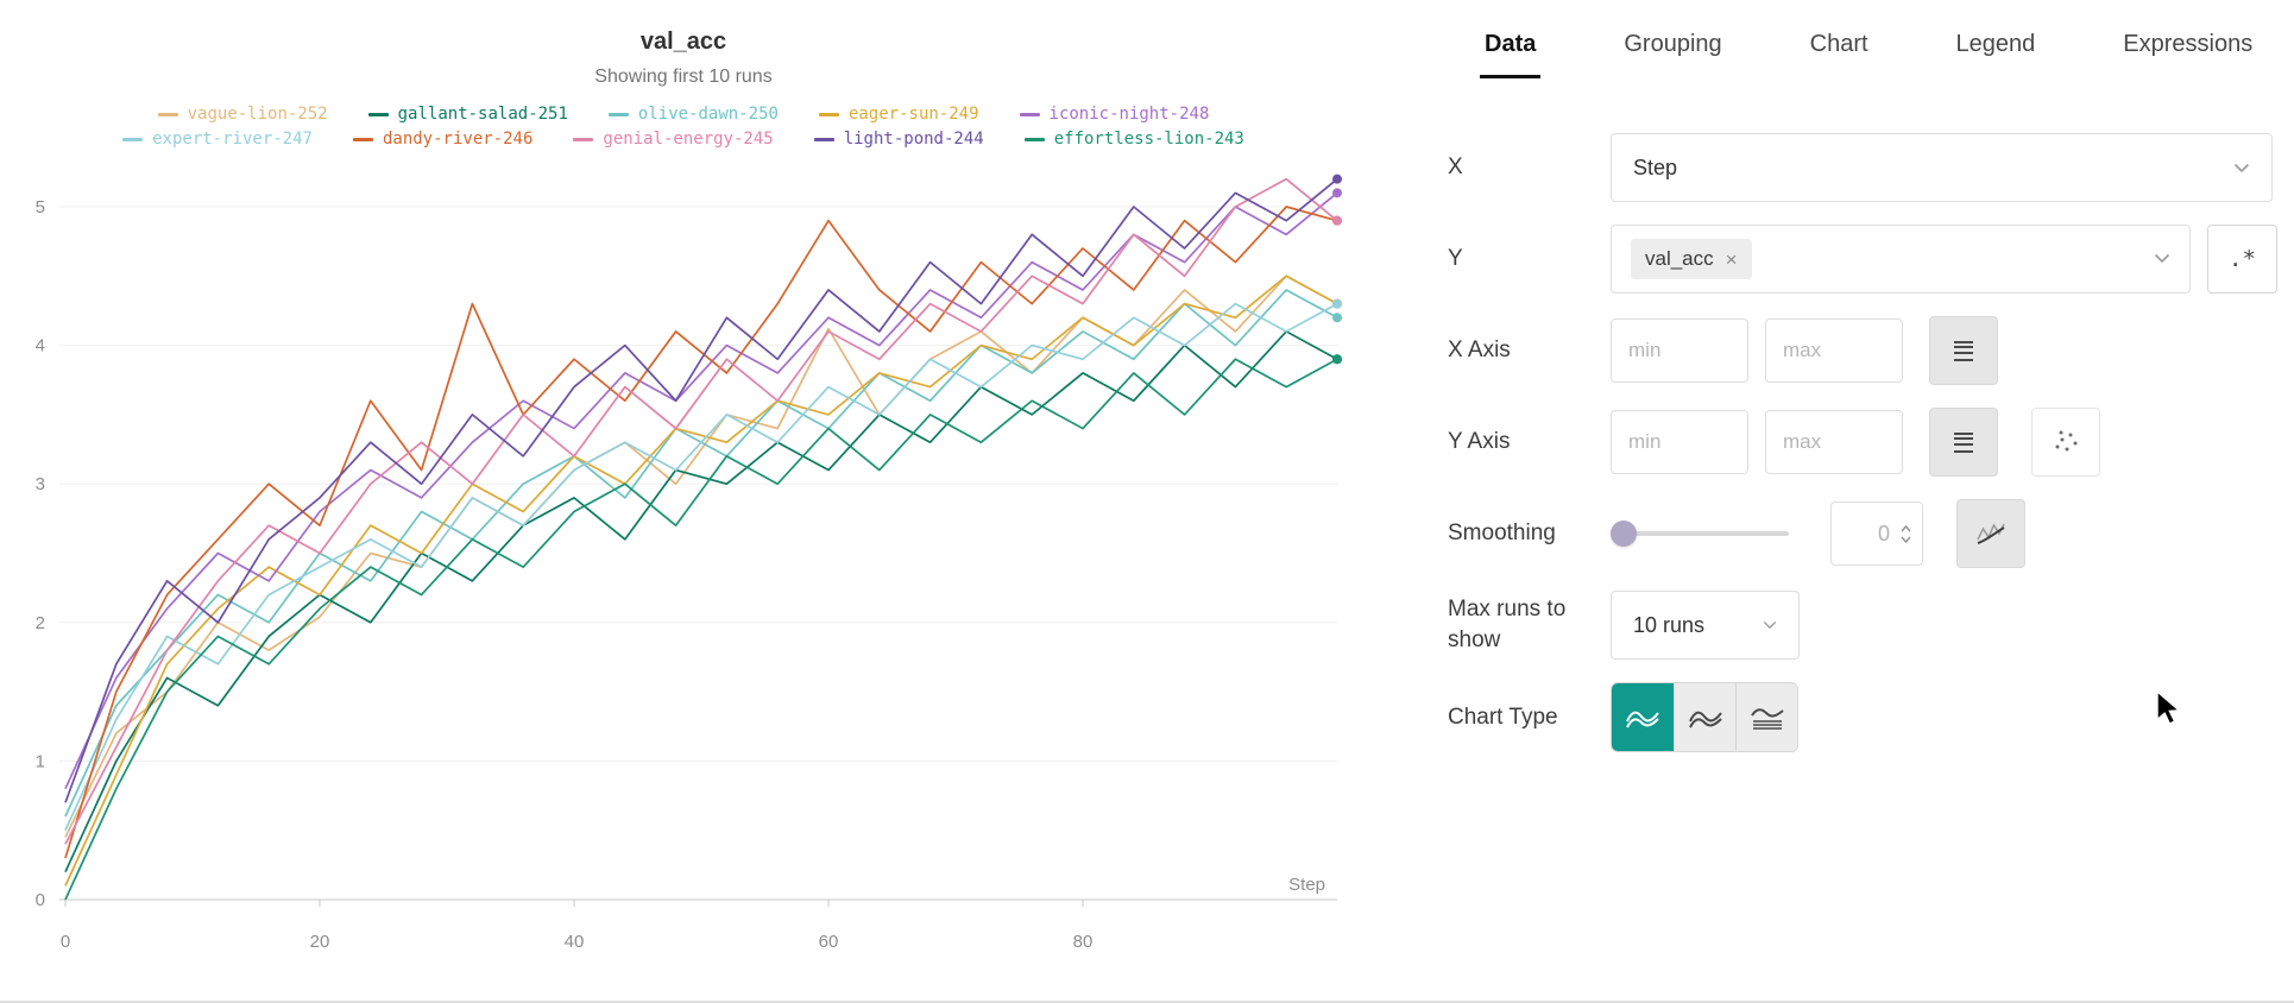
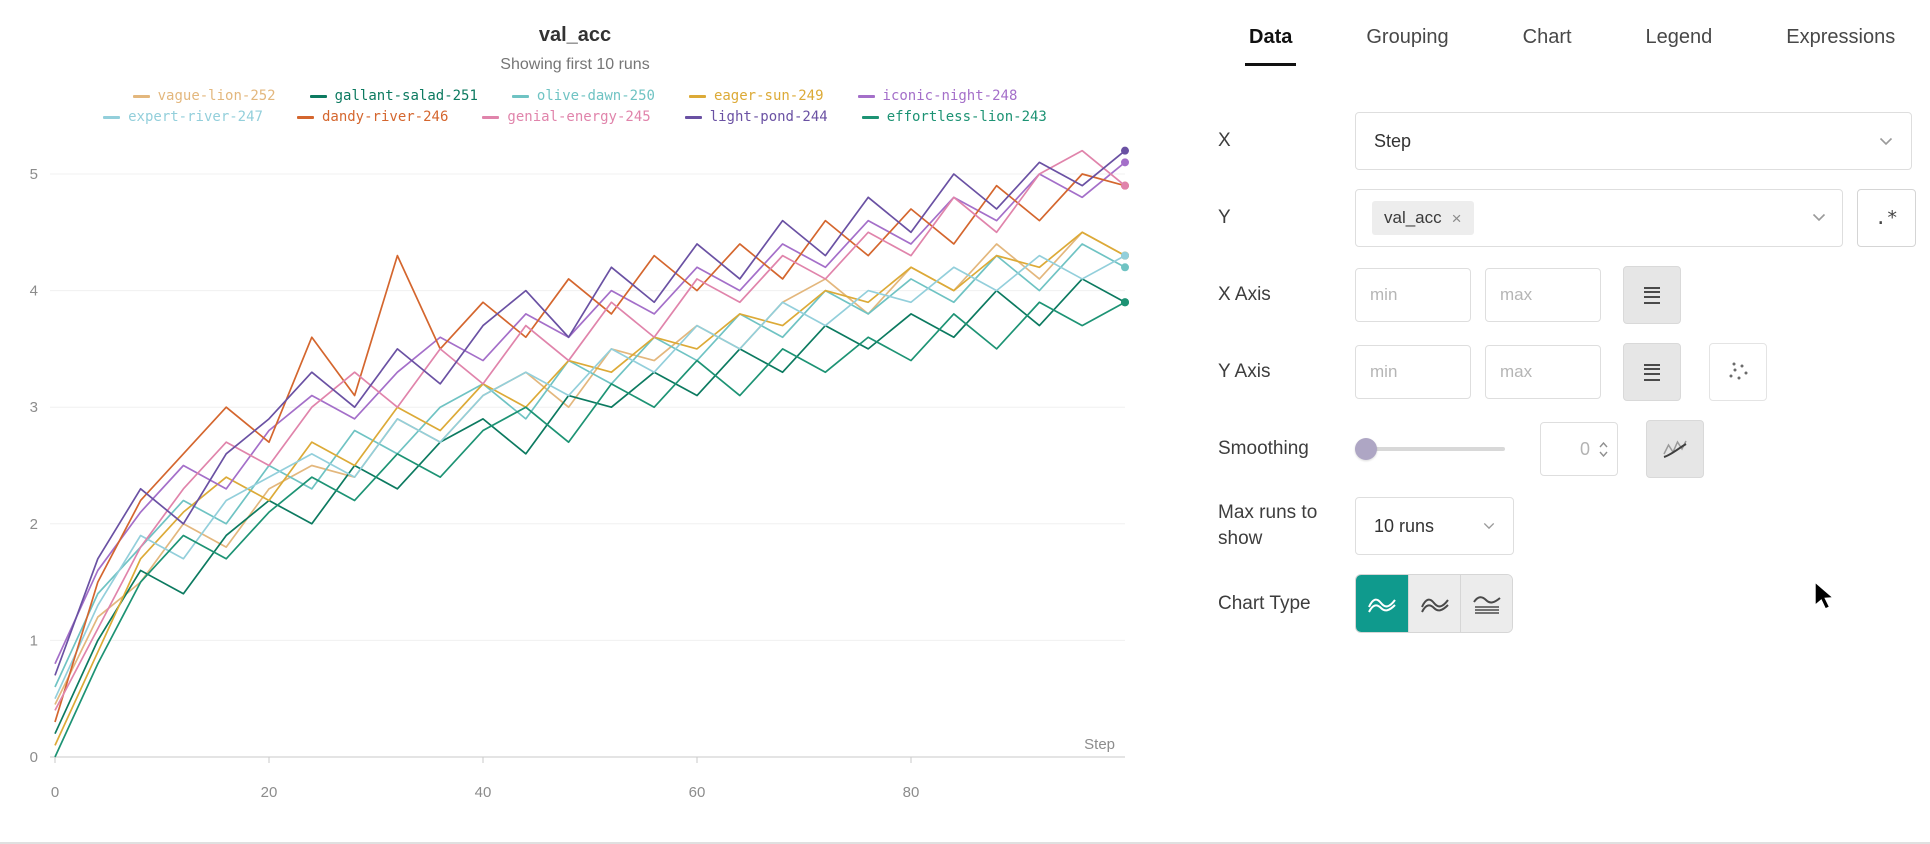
vague-lion-252/20: 2.04 -> 2.30
vague-lion-252/60: 4.12 -> 3.70
dandy-river-246/60: 4.9 -> 4.0
